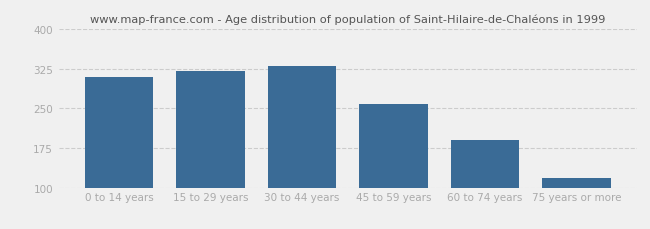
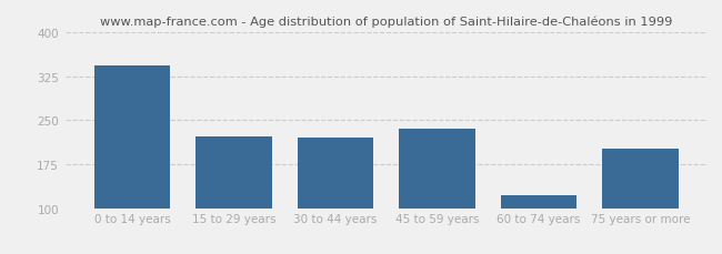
0 to 14 years: 310 -> 344
15 to 29 years: 320 -> 222
30 to 44 years: 330 -> 220
45 to 59 years: 258 -> 236
60 to 74 years: 190 -> 122
75 years or more: 118 -> 202
